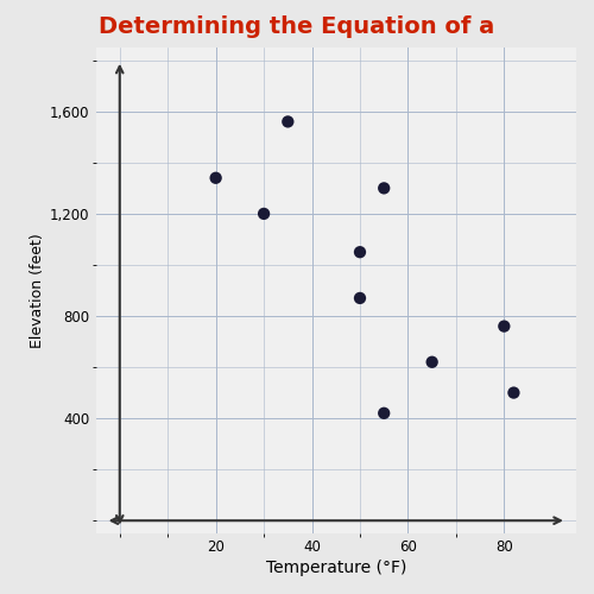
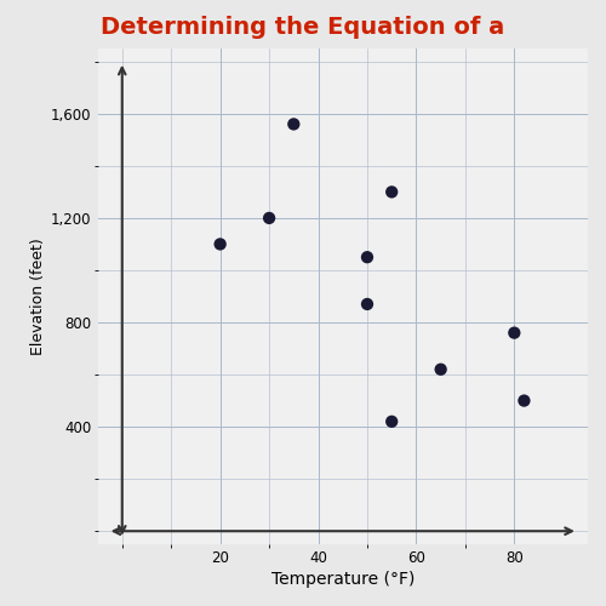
20: 1,340 -> 1,100
